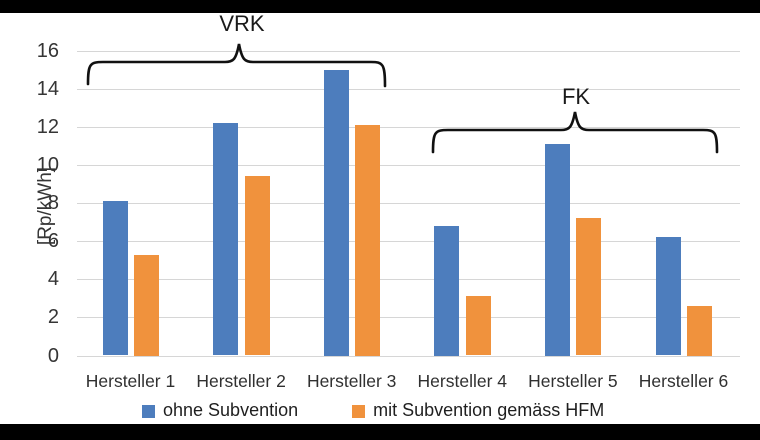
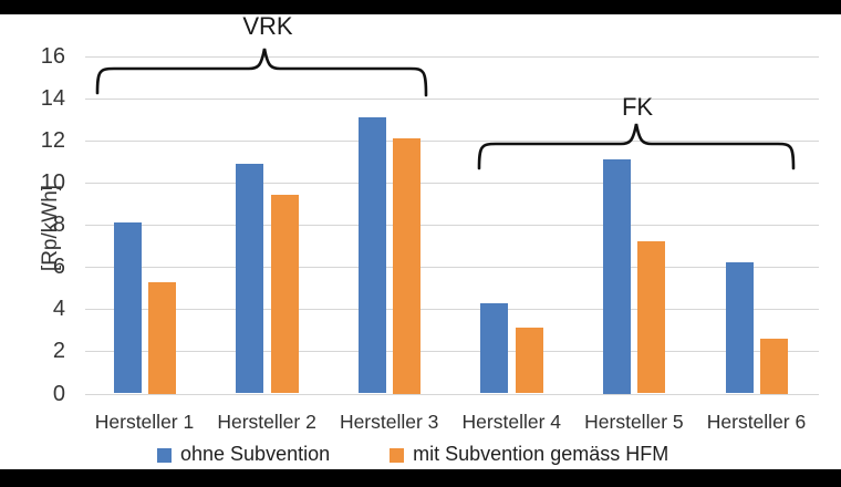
ohne Subvention/Hersteller 2: 12.2 -> 10.9
ohne Subvention/Hersteller 3: 15.0 -> 13.1
ohne Subvention/Hersteller 4: 6.8 -> 4.3
